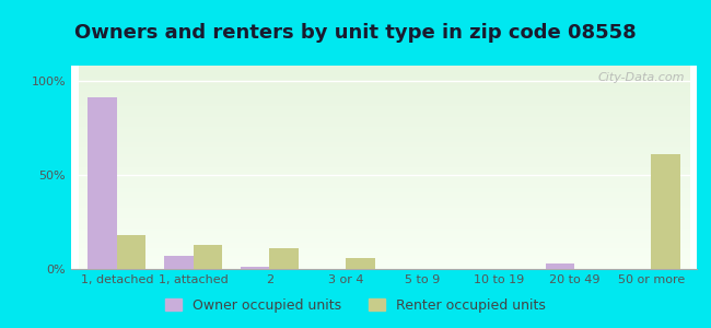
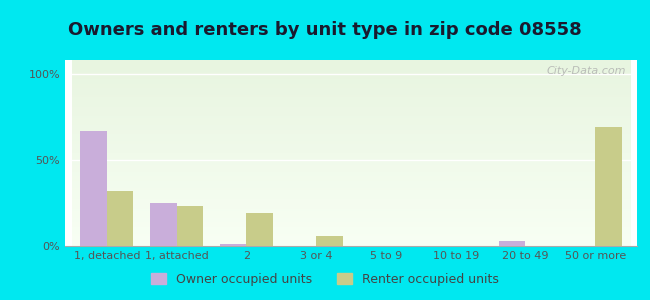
Owner occupied units/1, detached: 91% -> 67%
Renter occupied units/1, detached: 18% -> 32%
Owner occupied units/1, attached: 7% -> 25%
Renter occupied units/1, attached: 13% -> 23%
Renter occupied units/2: 11% -> 19%
Renter occupied units/50 or more: 61% -> 69%
